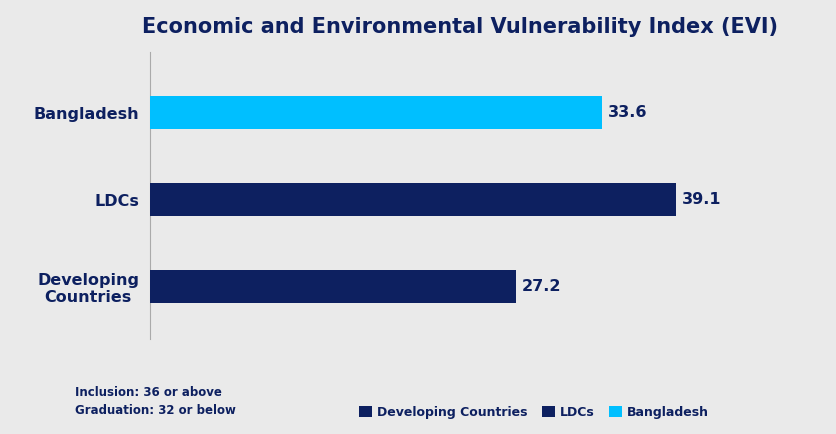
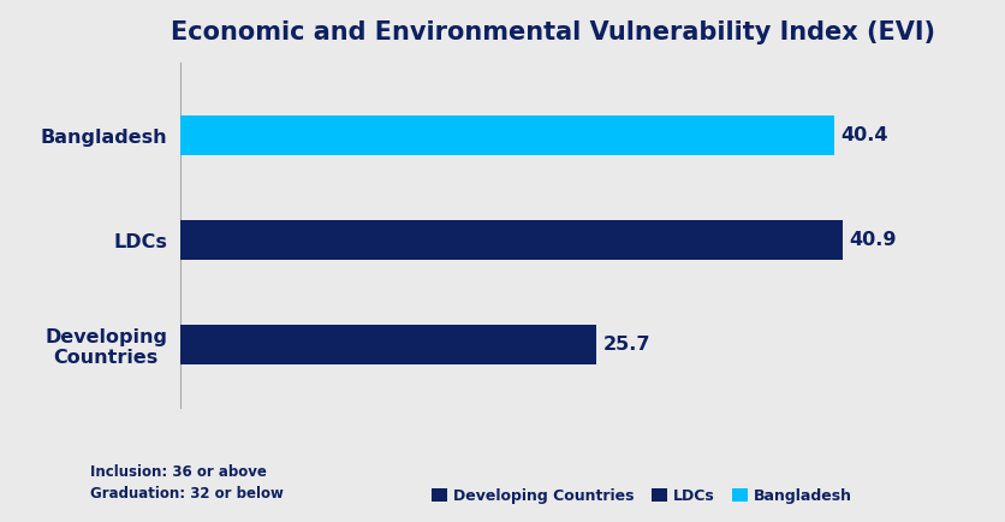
Bangladesh: 33.6 -> 40.4
LDCs: 39.1 -> 40.9
Developing Countries: 27.2 -> 25.7
